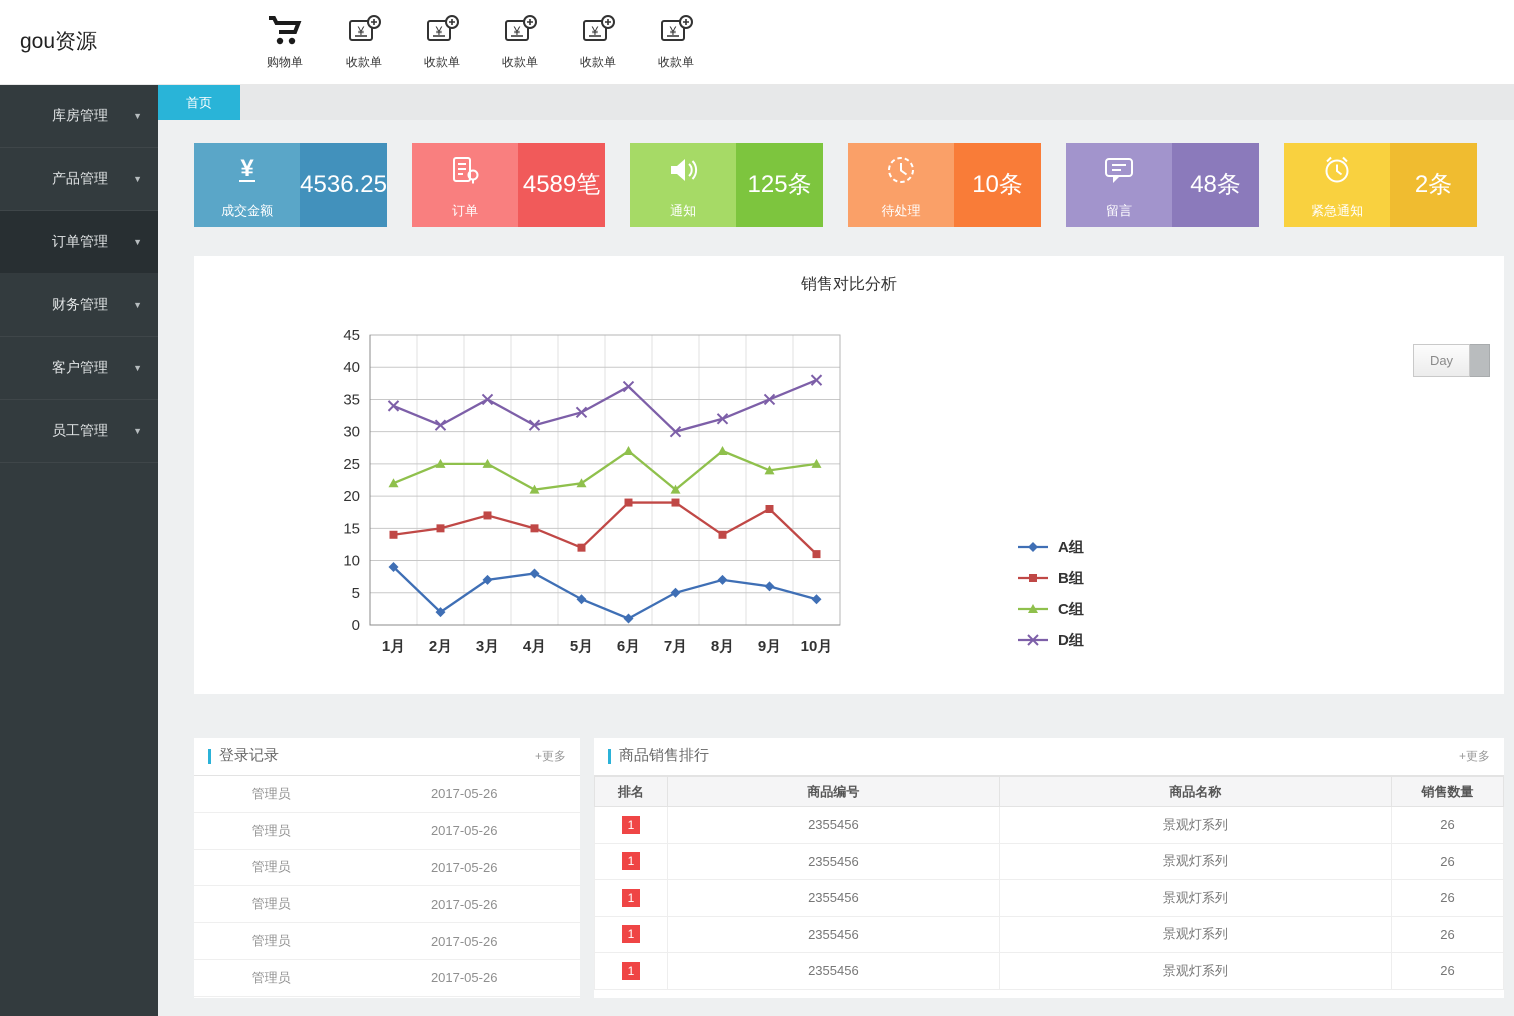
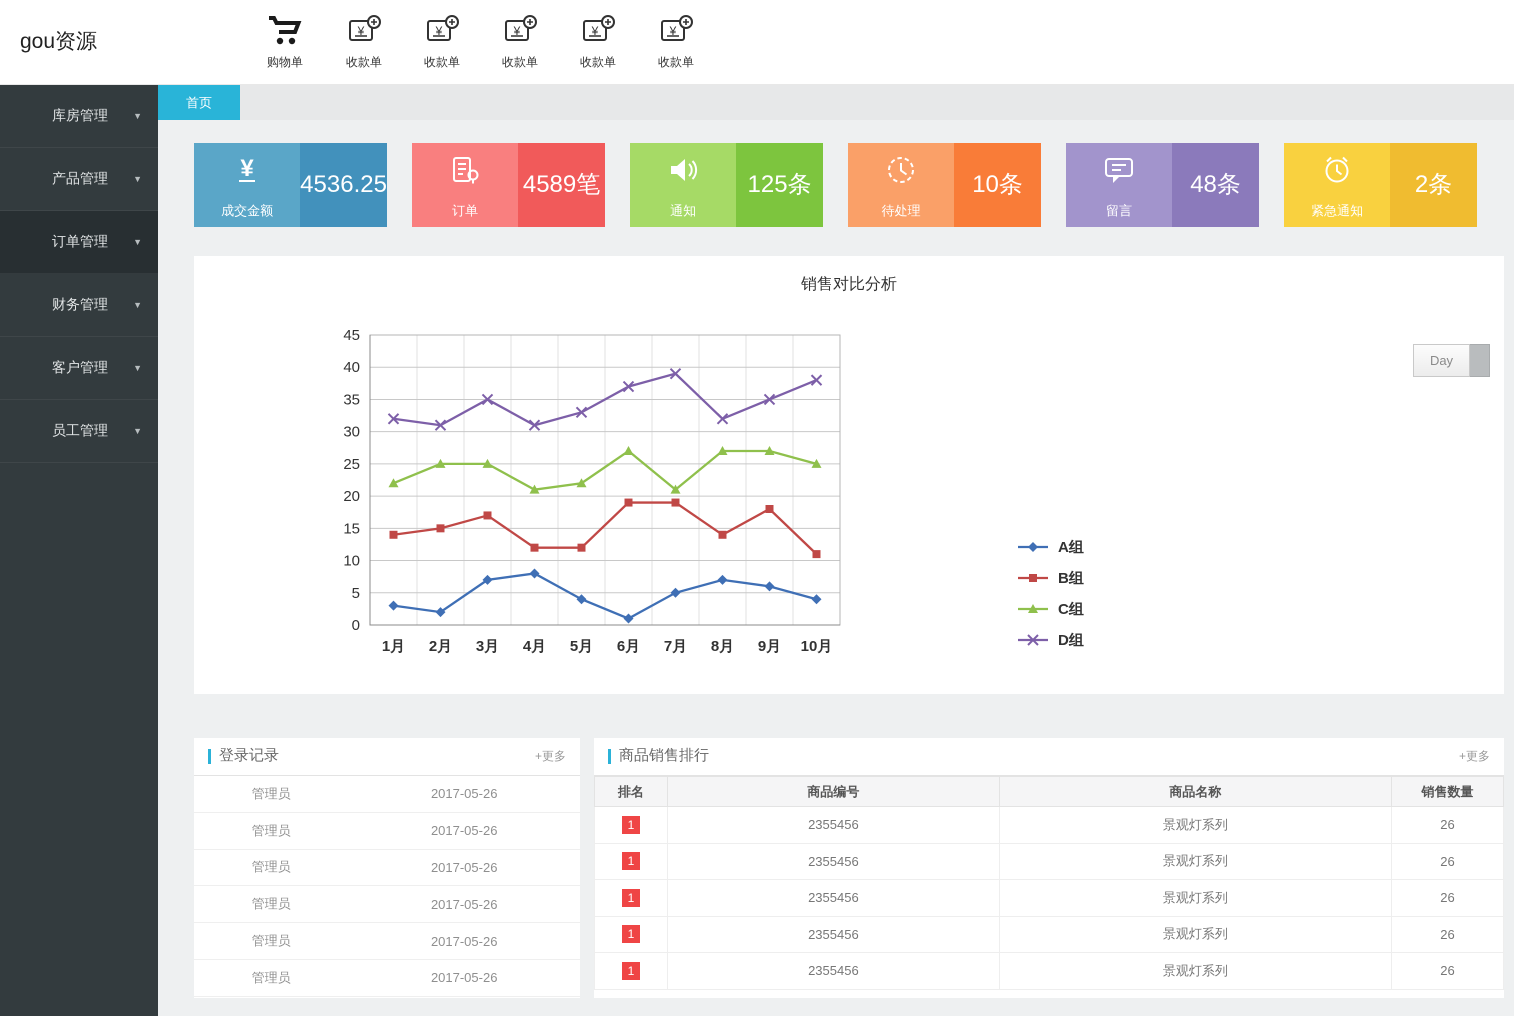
A组/1月: 9 -> 3
D组/1月: 34 -> 32
B组/4月: 15 -> 12
D组/7月: 30 -> 39
C组/9月: 24 -> 27
